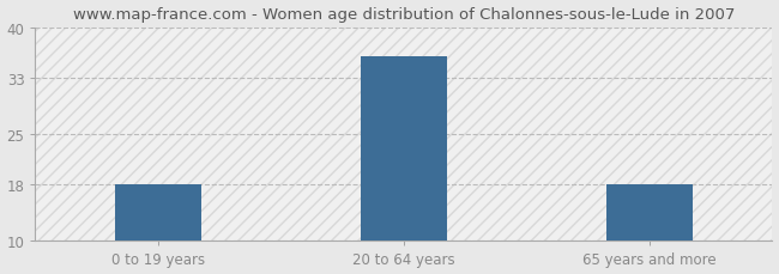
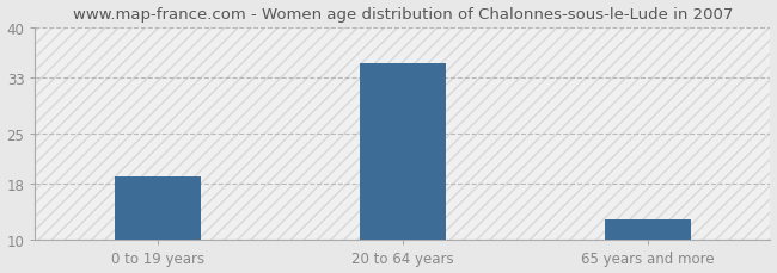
0 to 19 years: 18 -> 19
20 to 64 years: 36 -> 35
65 years and more: 18 -> 13
